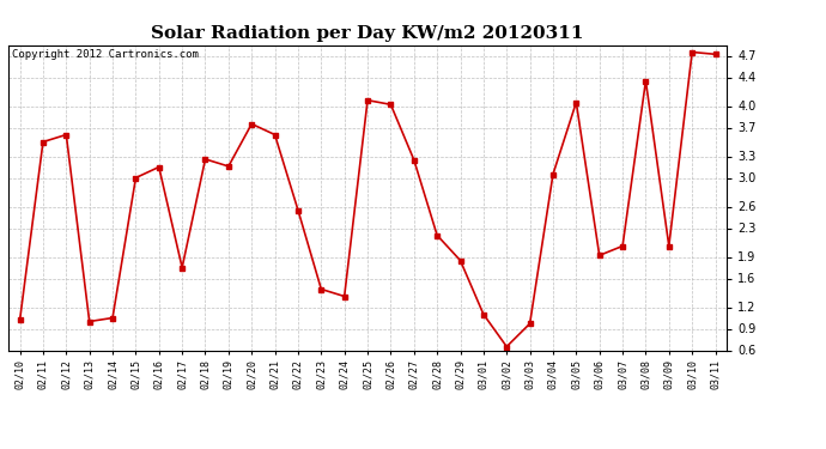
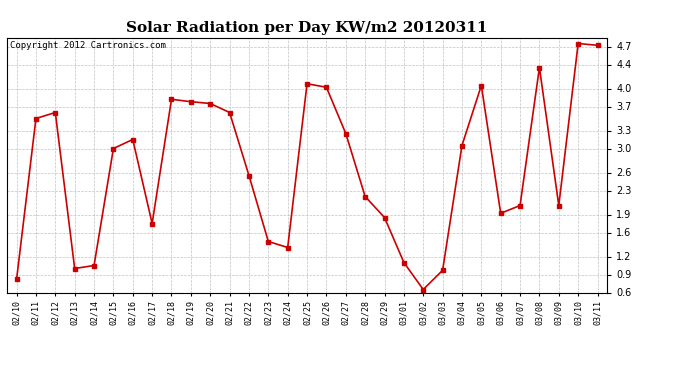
02/10: 1.02 -> 0.82
02/18: 3.26 -> 3.82
02/19: 3.16 -> 3.78
